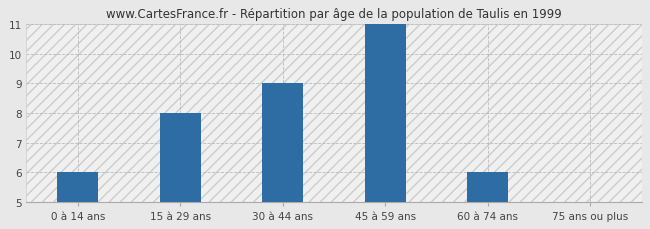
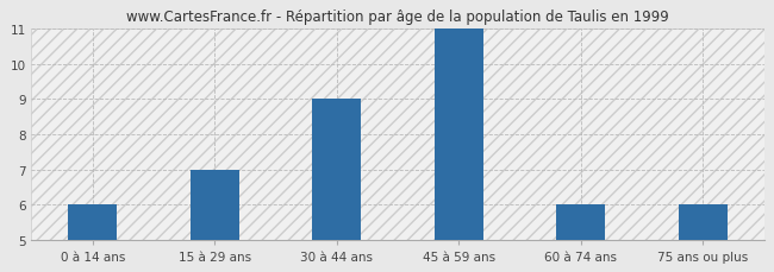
15 à 29 ans: 8 -> 7
75 ans ou plus: 5 -> 6
